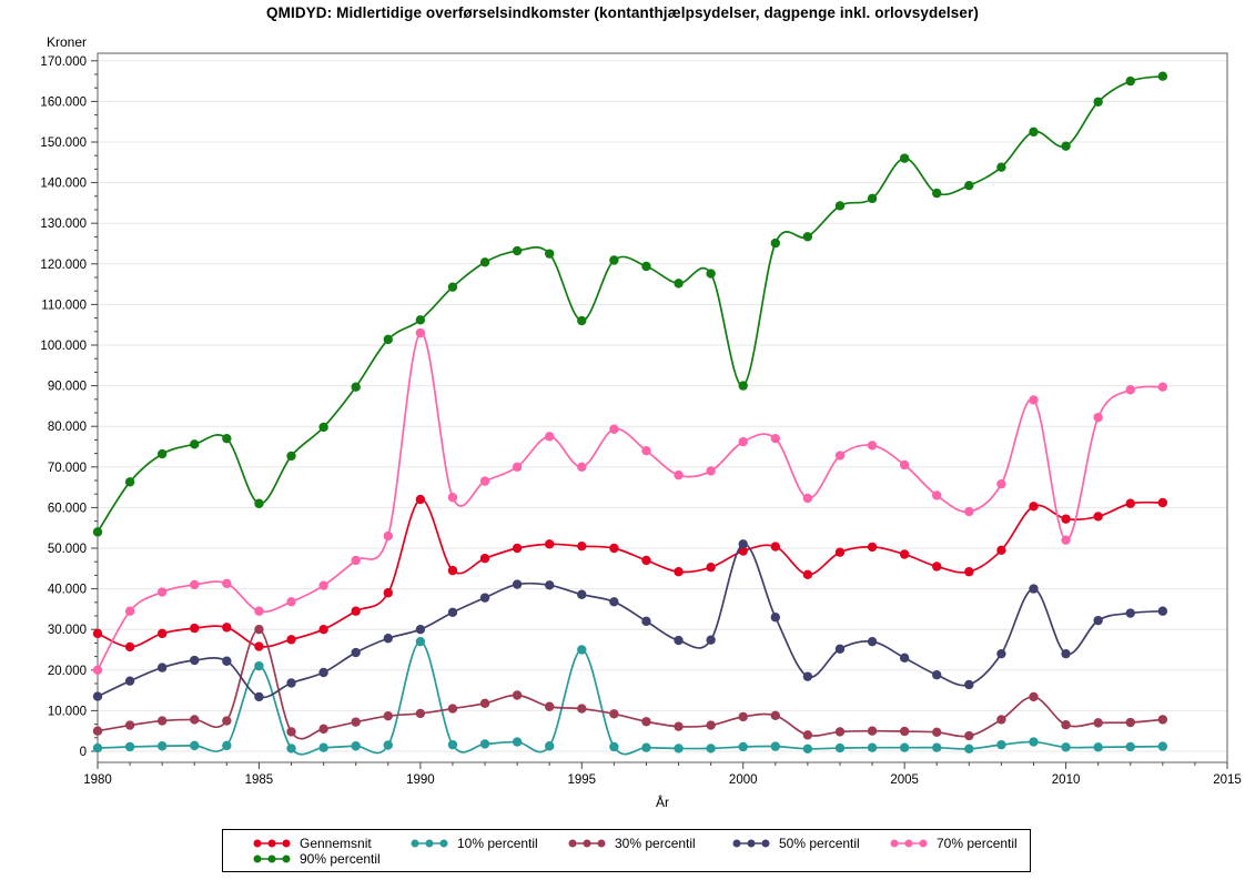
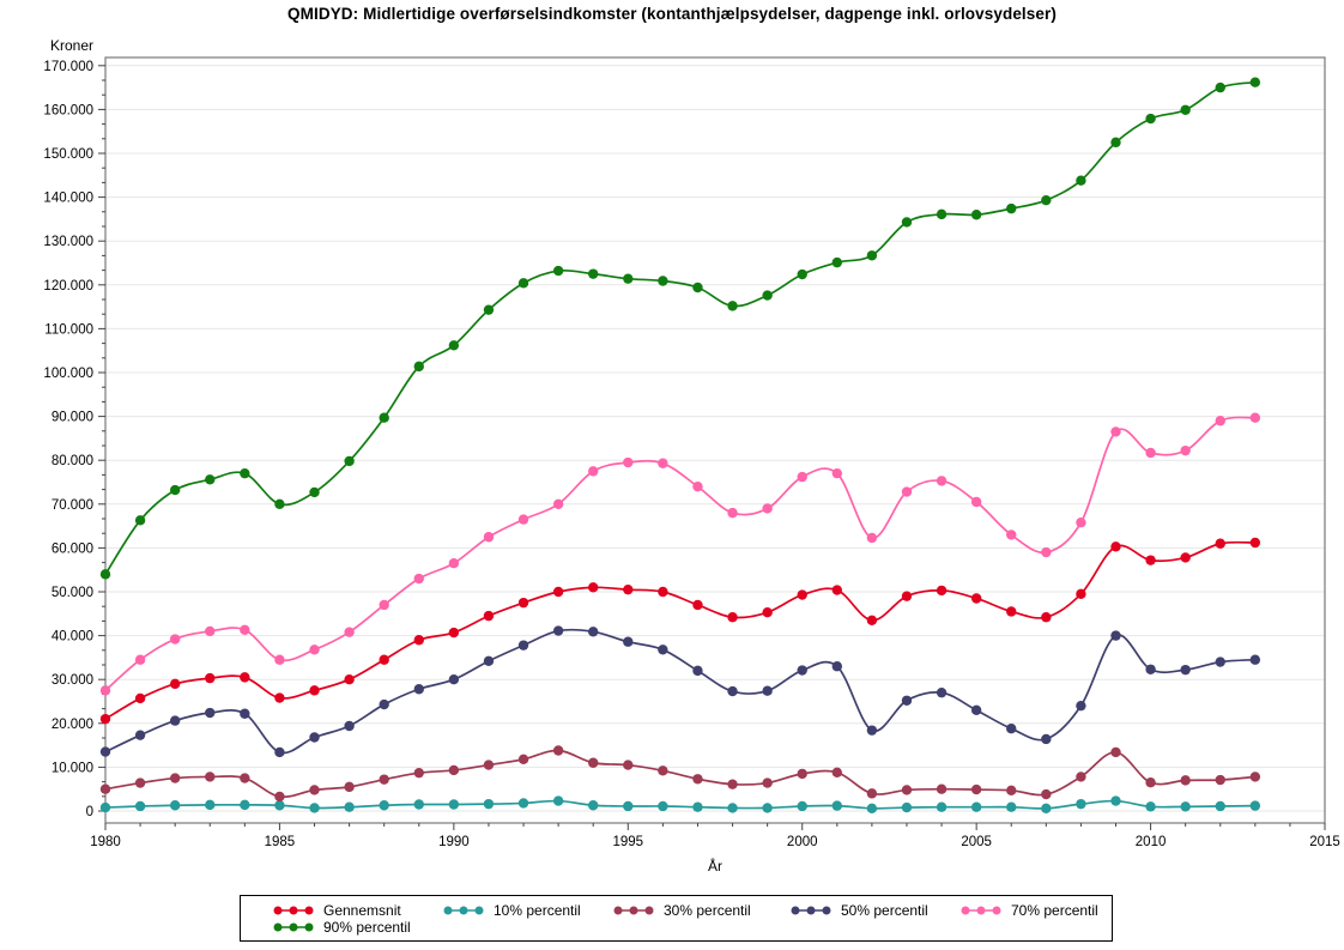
Gennemsnit/1980: 29000 -> 21000
70% percentil/1980: 20000 -> 28000
10% percentil/1985: 21000 -> 1000
30% percentil/1985: 30000 -> 3000
90% percentil/1985: 61000 -> 70000
Gennemsnit/1990: 62000 -> 41000
10% percentil/1990: 27000 -> 2000
70% percentil/1990: 103000 -> 56000
10% percentil/1995: 25000 -> 1000
70% percentil/1995: 70000 -> 80000
90% percentil/1995: 106000 -> 121000
50% percentil/2000: 51000 -> 32000
90% percentil/2000: 90000 -> 122000
90% percentil/2005: 146000 -> 136000
50% percentil/2010: 24000 -> 32000
70% percentil/2010: 52000 -> 82000
90% percentil/2010: 149000 -> 158000
